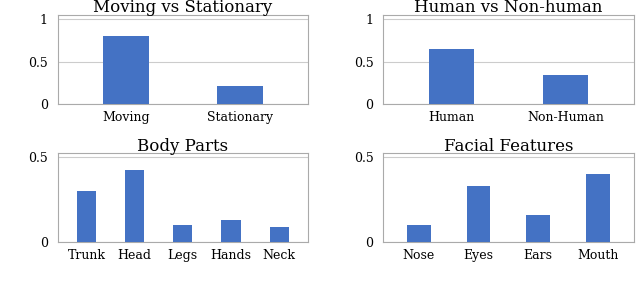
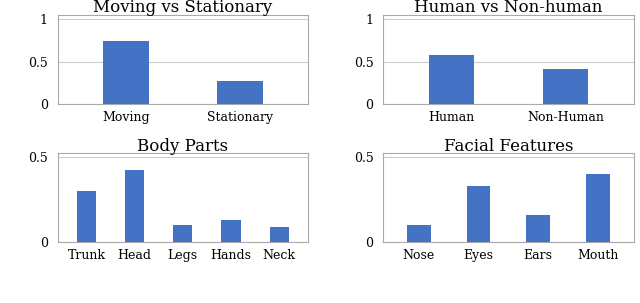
Moving vs Stationary/Moving: 0.80 -> 0.74
Moving vs Stationary/Stationary: 0.22 -> 0.28
Human vs Non-human/Human: 0.65 -> 0.58
Human vs Non-human/Non-Human: 0.35 -> 0.42
